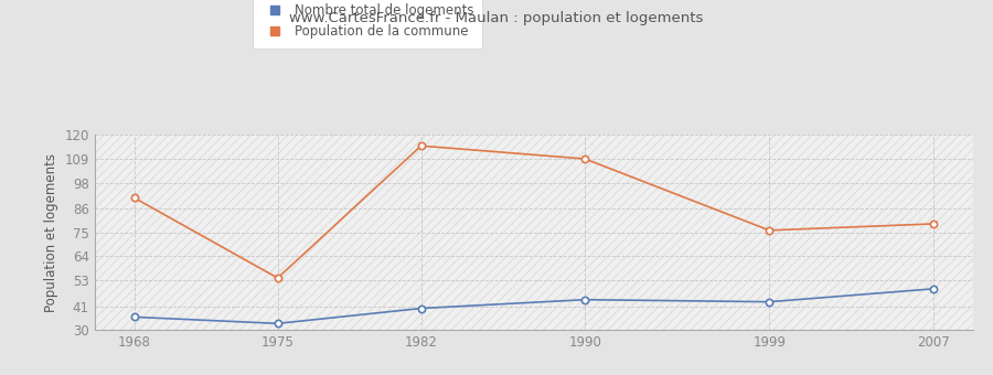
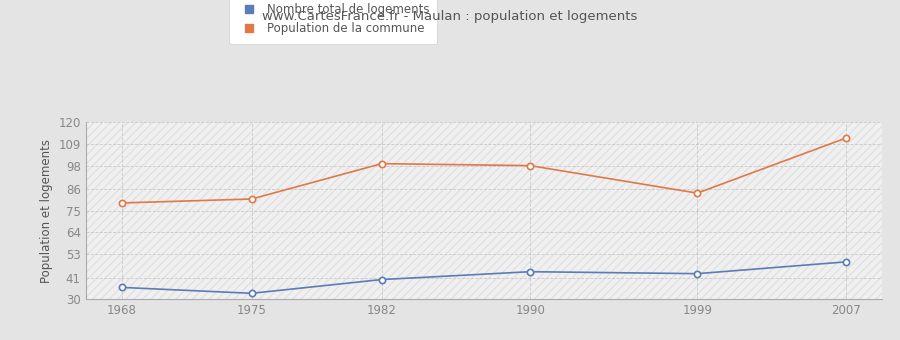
Population de la commune/1968: 91 -> 79
Population de la commune/1975: 54 -> 81
Population de la commune/1982: 115 -> 99
Population de la commune/1990: 109 -> 98
Population de la commune/1999: 76 -> 84
Population de la commune/2007: 79 -> 112
